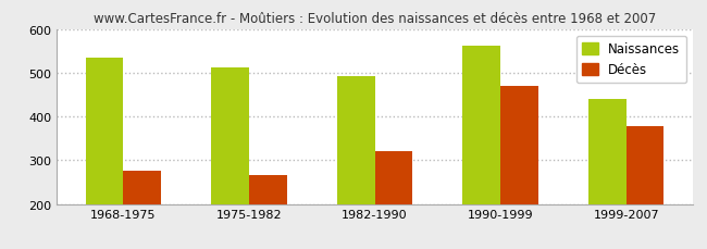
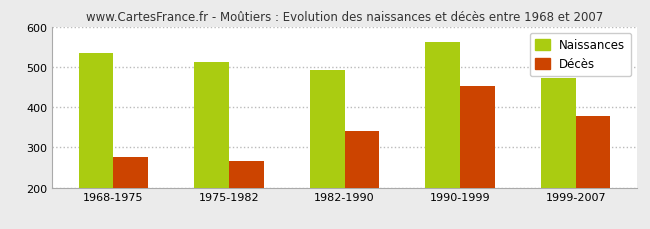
Décès/1982-1990: 320 -> 340
Décès/1990-1999: 470 -> 453
Naissances/1999-2007: 440 -> 472
